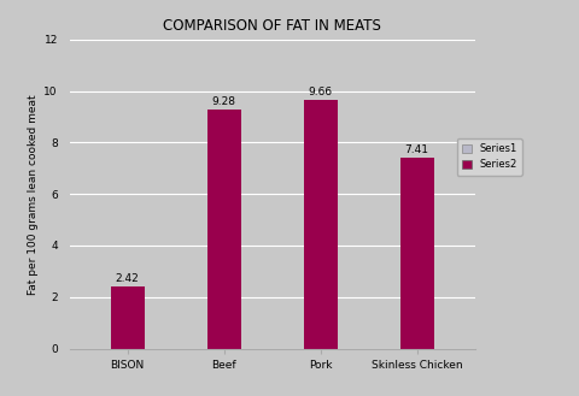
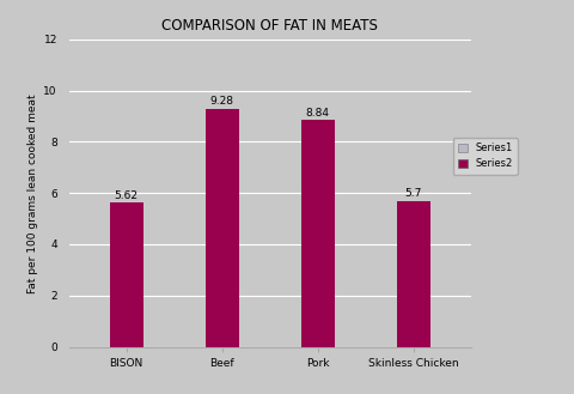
BISON: 2.42 -> 5.62
Pork: 9.66 -> 8.84
Skinless Chicken: 7.41 -> 5.7
